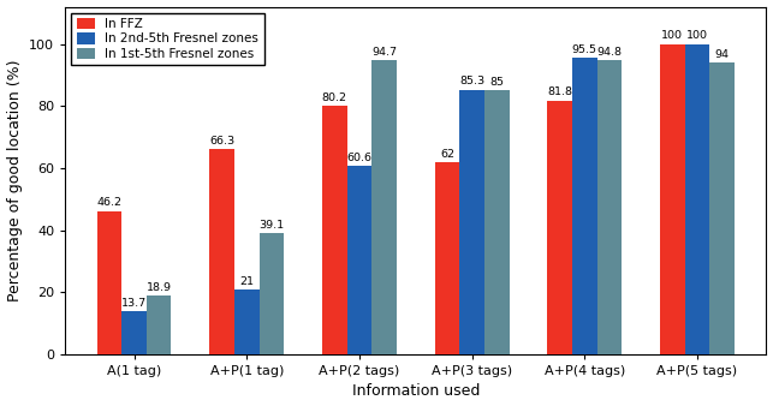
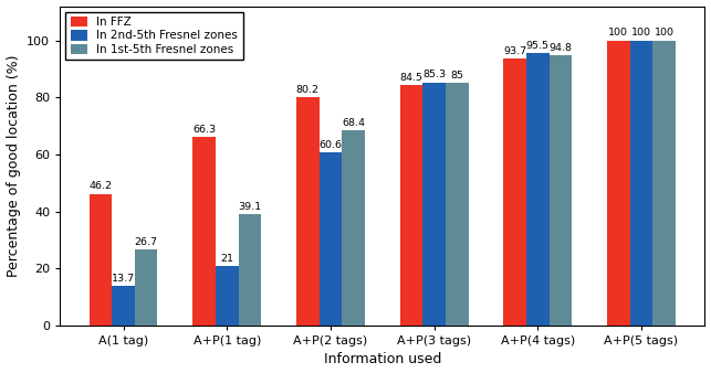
In 1st-5th Fresnel zones/A(1 tag): 18.9 -> 26.7
In 1st-5th Fresnel zones/A+P(2 tags): 94.7 -> 68.4
In FFZ/A+P(3 tags): 62 -> 84.5
In FFZ/A+P(4 tags): 81.8 -> 93.7
In 1st-5th Fresnel zones/A+P(5 tags): 94 -> 100
